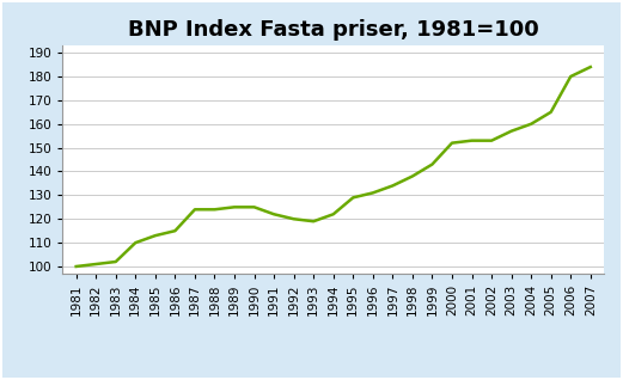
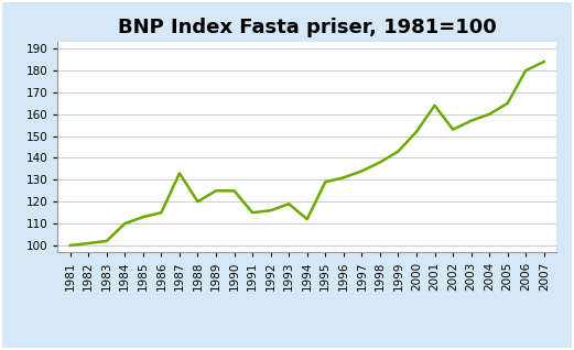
1987: 124 -> 133
1988: 124 -> 120
1991: 122 -> 115
1992: 120 -> 116
1994: 122 -> 112
2001: 153 -> 164
